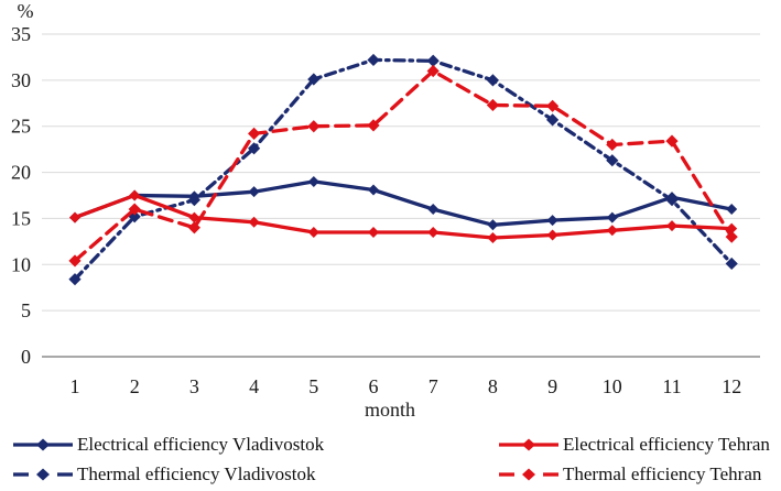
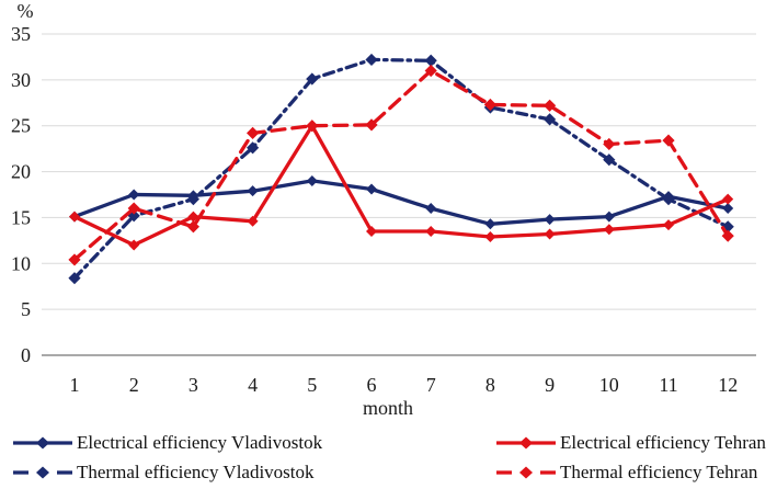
Electrical efficiency Tehran/2: 18 -> 12
Electrical efficiency Tehran/5: 14 -> 25
Thermal efficiency Vladivostok/8: 30 -> 27
Thermal efficiency Vladivostok/12: 10 -> 14
Electrical efficiency Tehran/12: 14 -> 17
